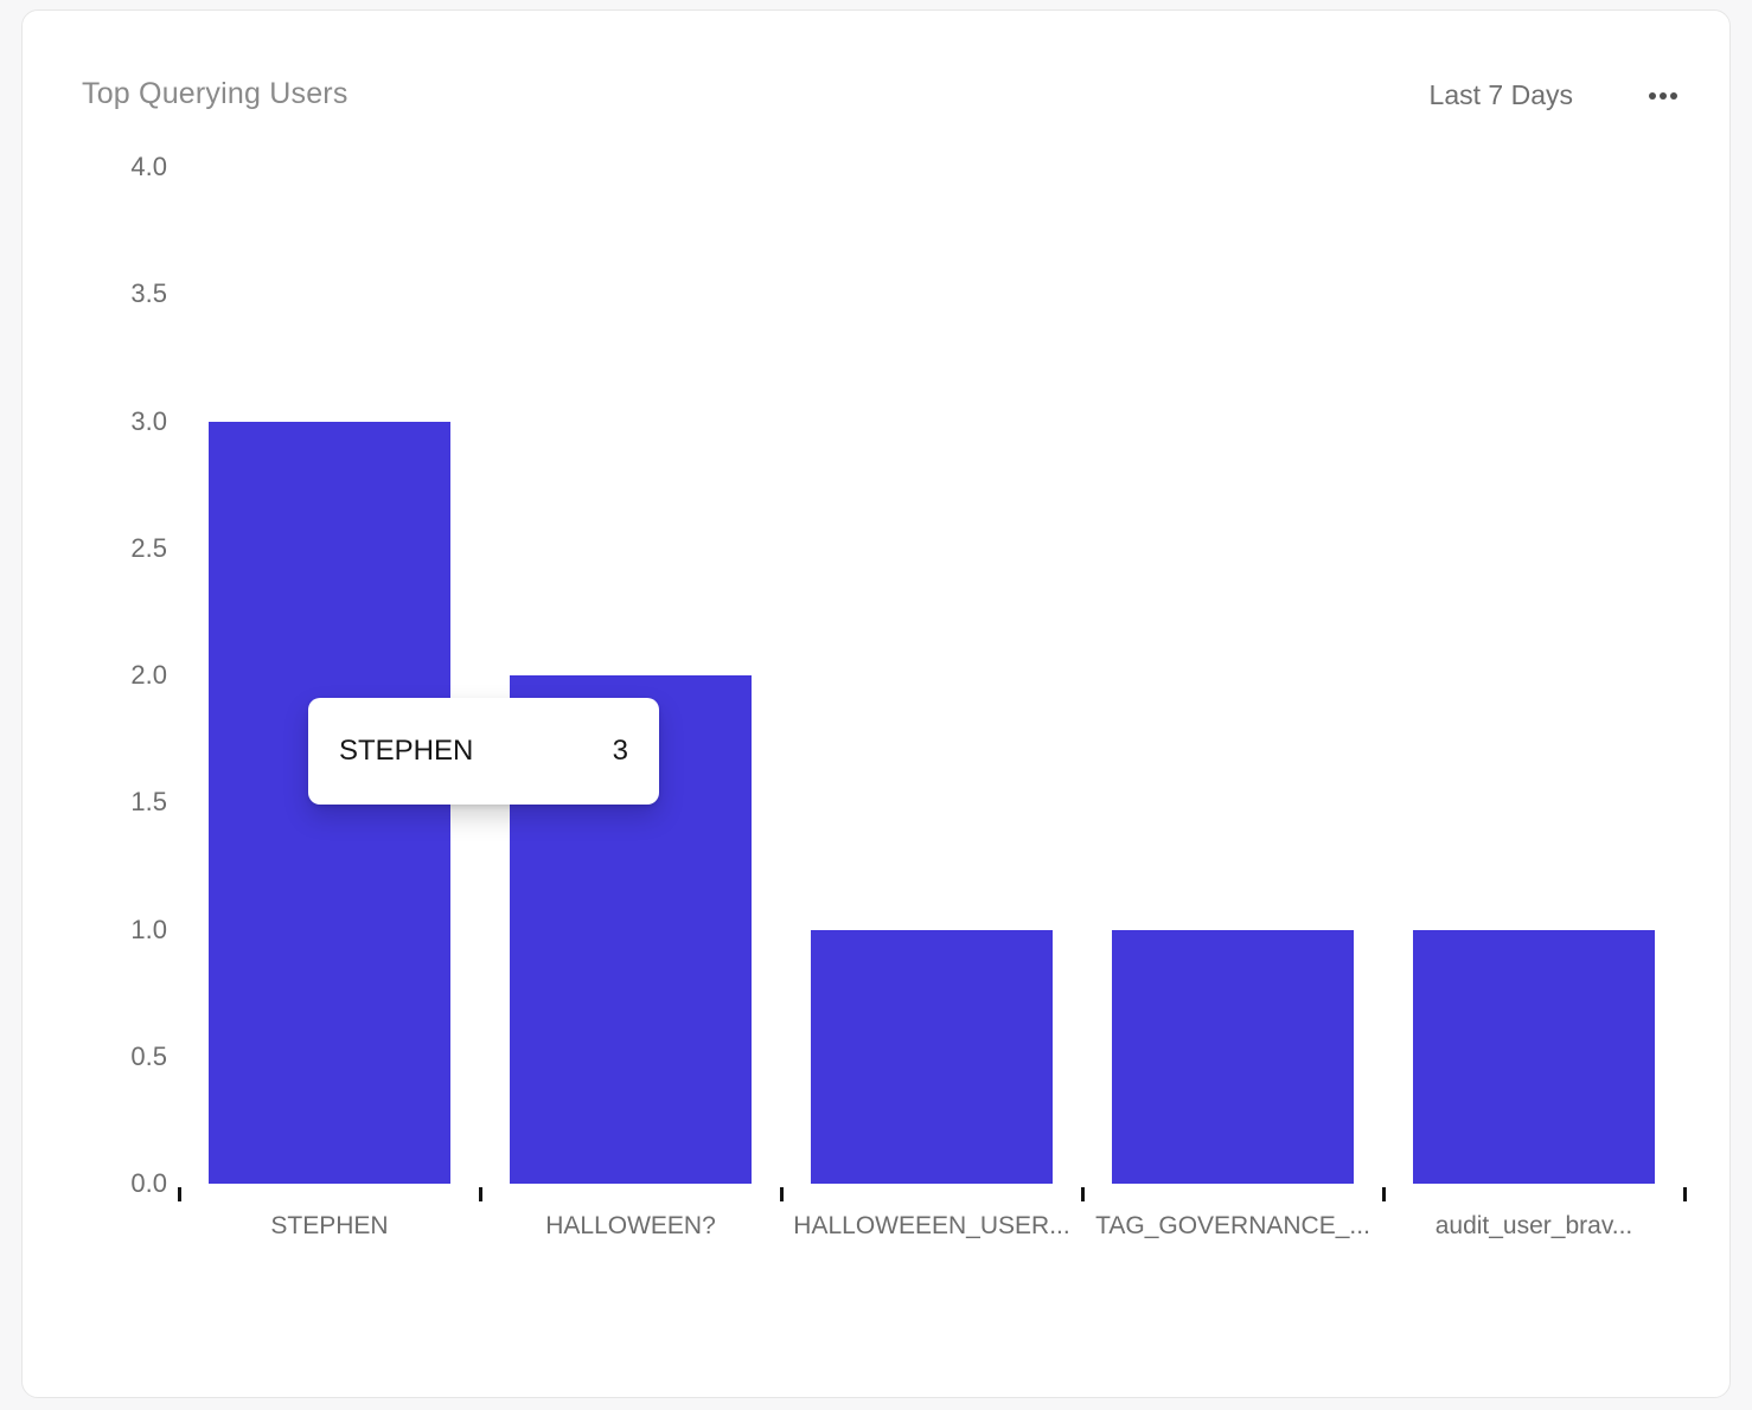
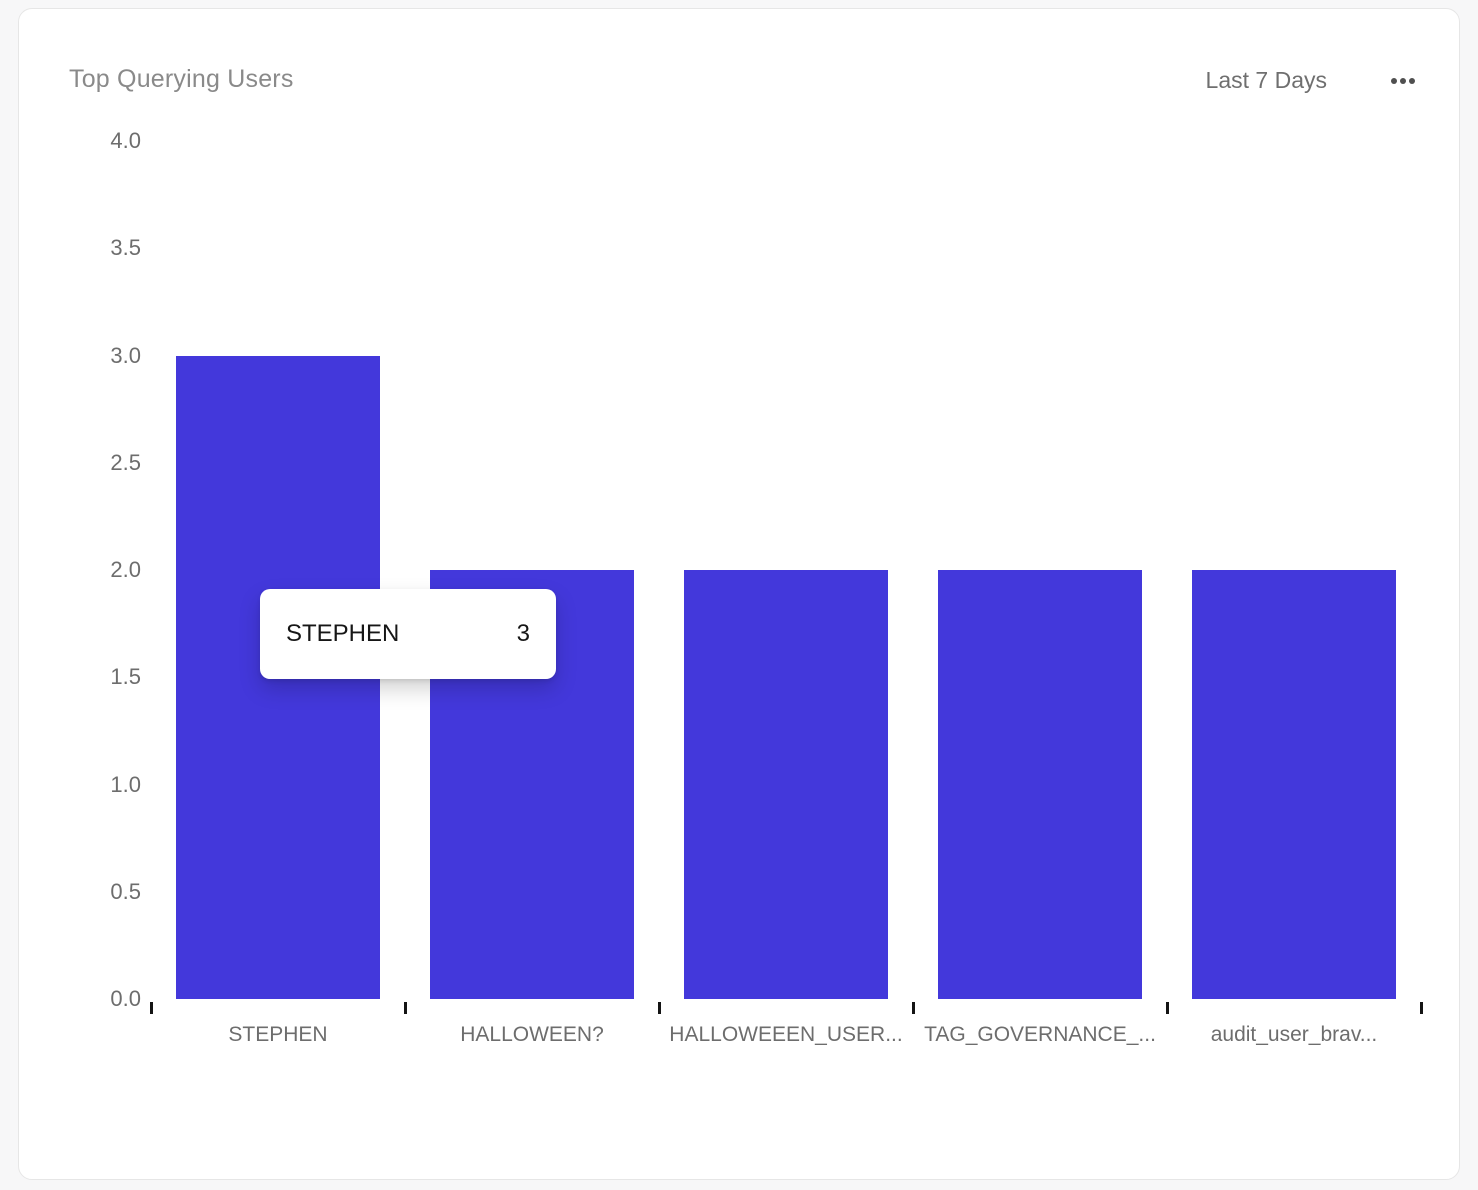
HALLOWEEEN_USER...: 1 -> 2
TAG_GOVERNANCE_...: 1 -> 2
audit_user_brav...: 1 -> 2
